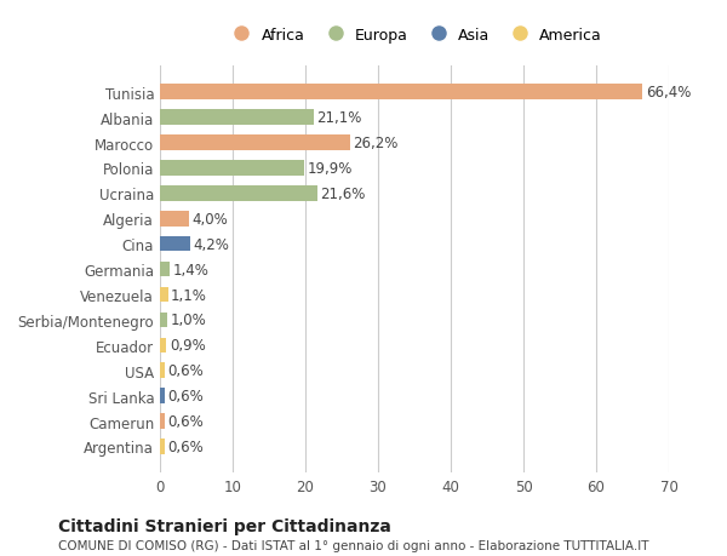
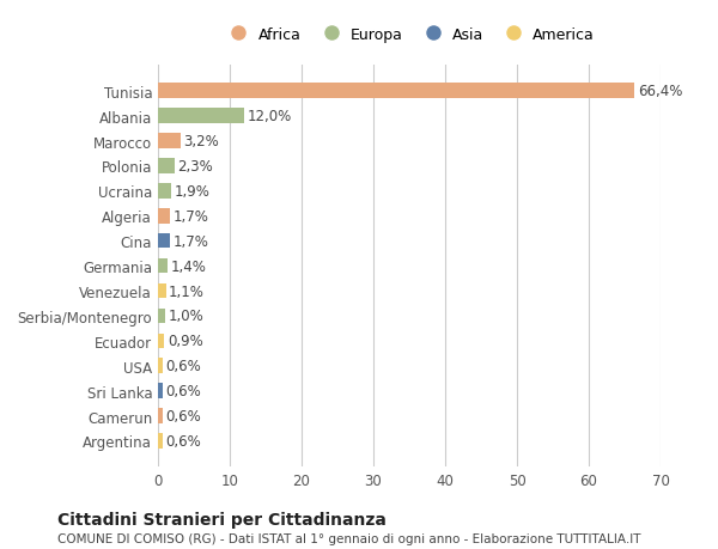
Albania: 21,1% -> 12,0%
Marocco: 26,2% -> 3,2%
Polonia: 19,9% -> 2,3%
Ucraina: 21,6% -> 1,9%
Algeria: 4,0% -> 1,7%
Cina: 4,2% -> 1,7%
